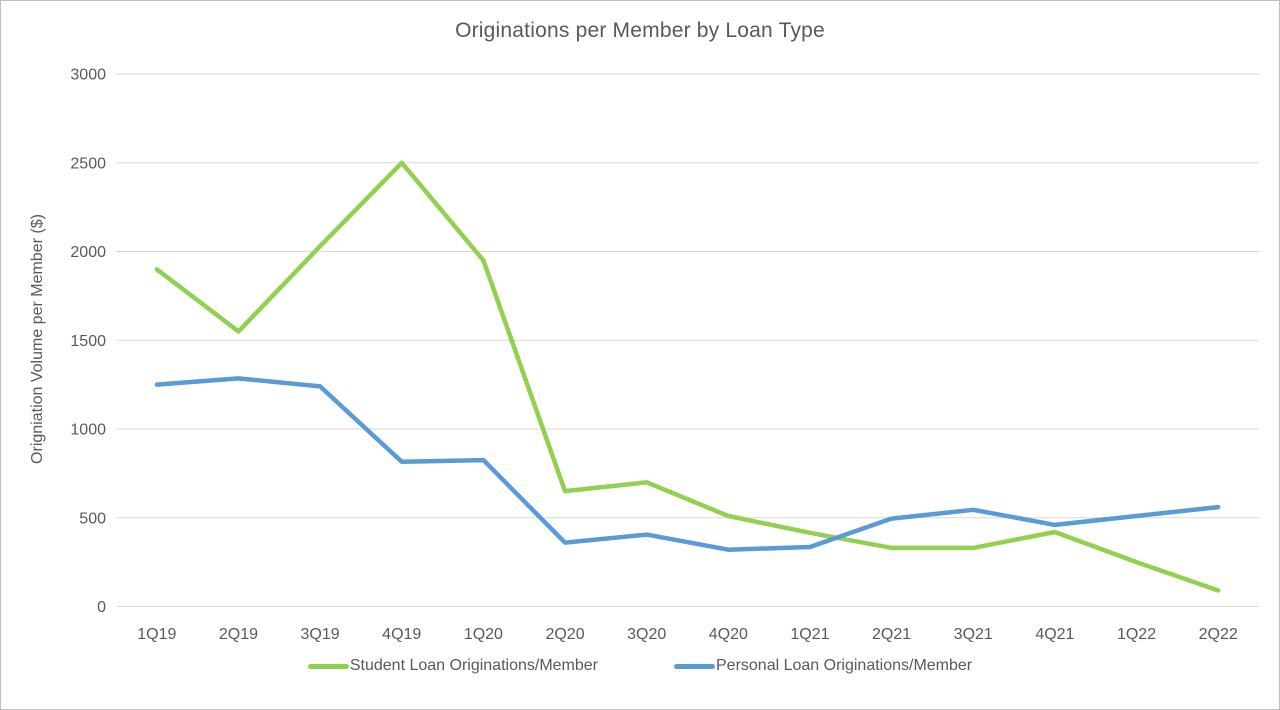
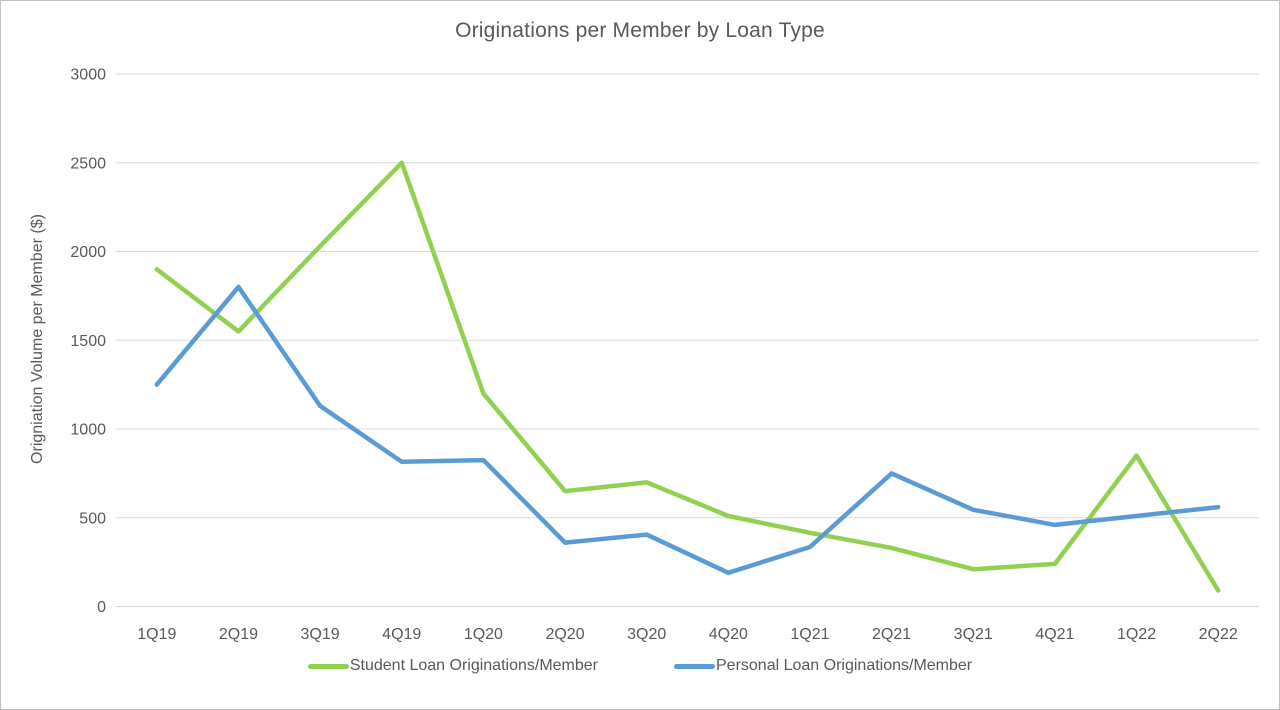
Personal Loan Originations/Member/2Q19: 1280 -> 1800
Personal Loan Originations/Member/3Q19: 1240 -> 1130
Student Loan Originations/Member/1Q20: 1950 -> 1200
Personal Loan Originations/Member/4Q20: 320 -> 190
Personal Loan Originations/Member/2Q21: 500 -> 750
Student Loan Originations/Member/3Q21: 330 -> 210
Student Loan Originations/Member/4Q21: 420 -> 240
Student Loan Originations/Member/1Q22: 250 -> 850
